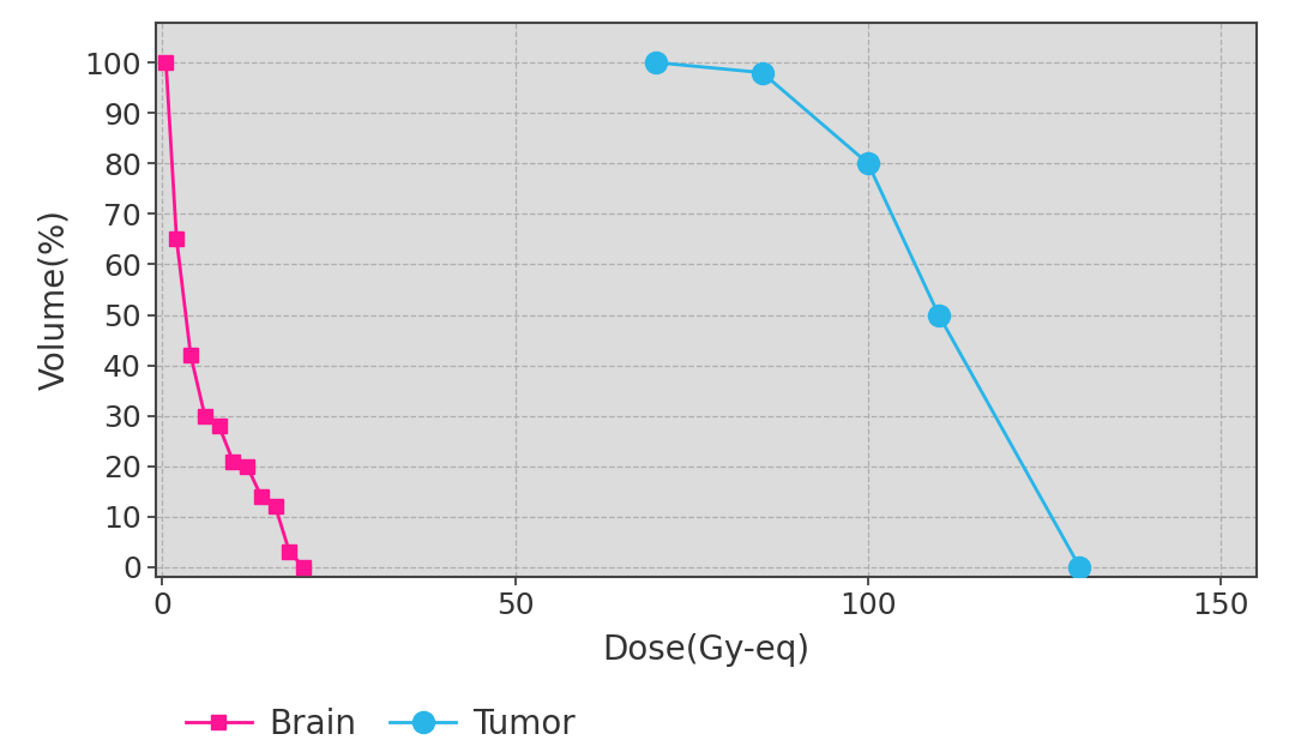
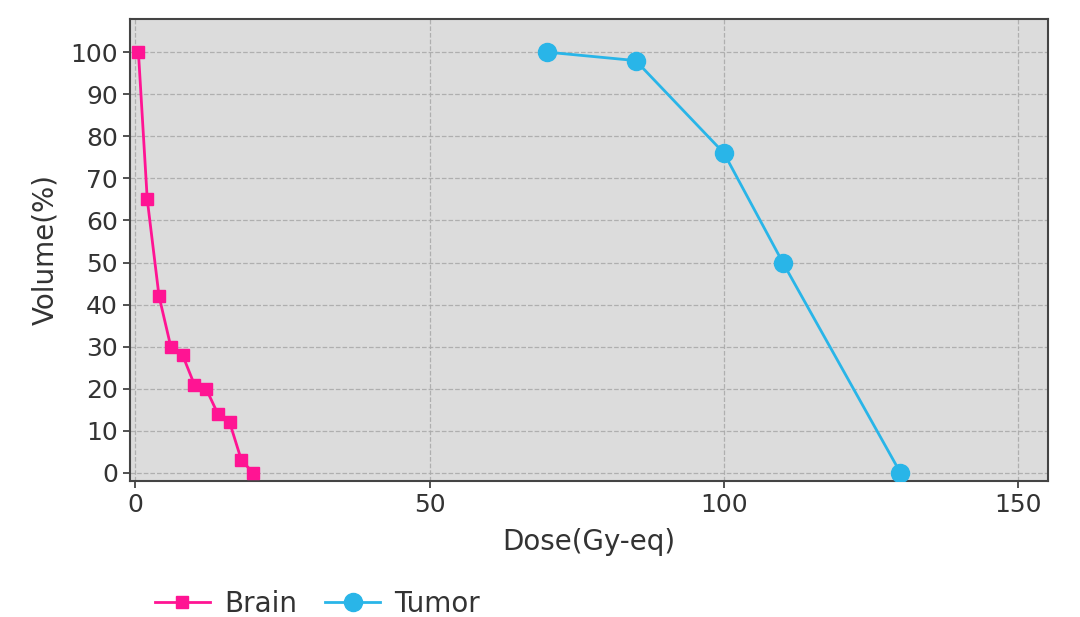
Tumor/100: 80 -> 76
